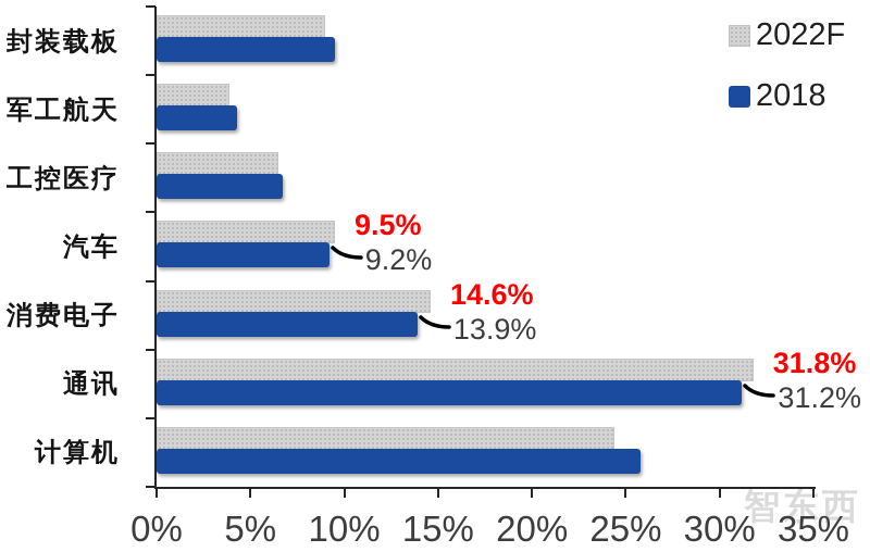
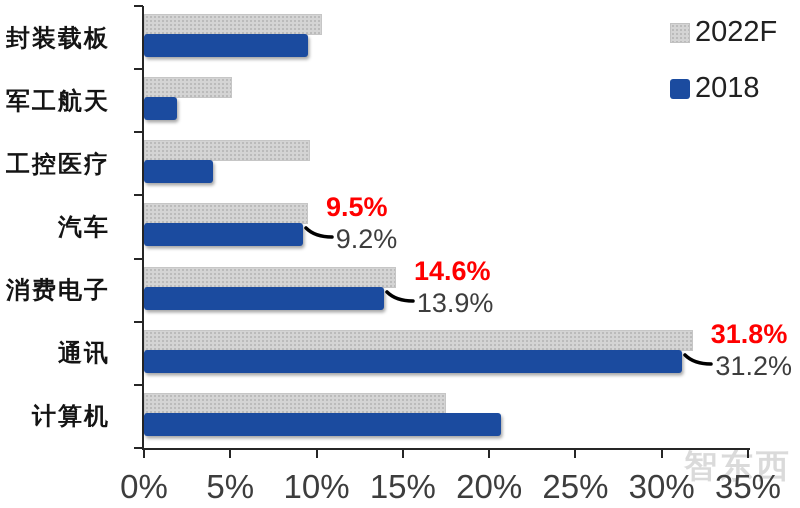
2022F/封装载板: 9.0% -> 10.3%
2022F/军工航天: 3.9% -> 5.1%
2018/军工航天: 4.3% -> 1.9%
2022F/工控医疗: 6.5% -> 9.6%
2018/工控医疗: 6.7% -> 4.0%
2022F/计算机: 24.4% -> 17.5%
2018/计算机: 25.8% -> 20.7%
